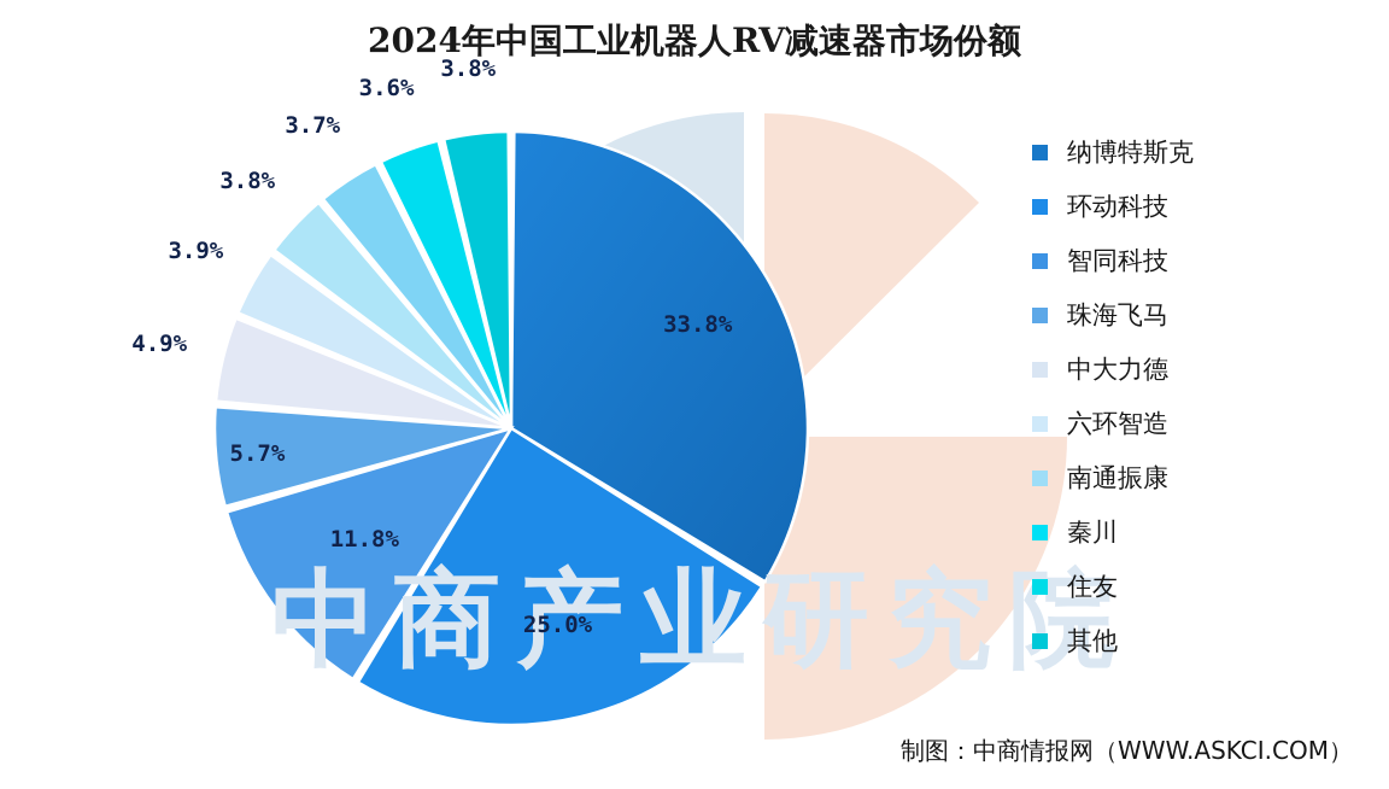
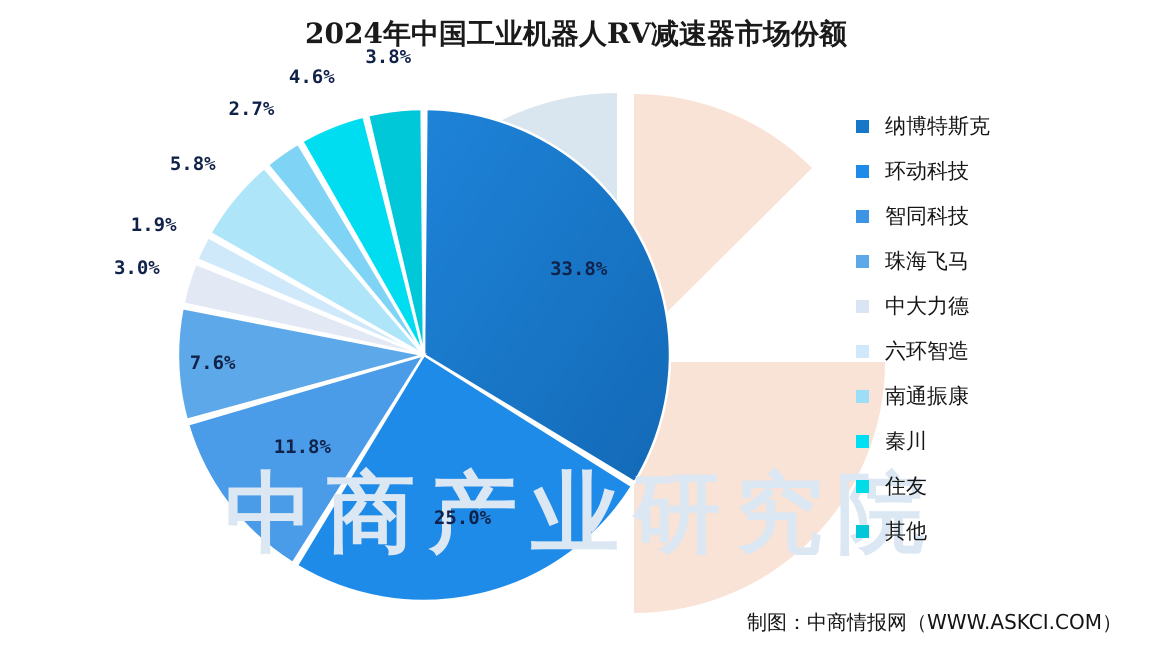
珠海飞马: 5.7% -> 7.6%
中大力德: 4.9% -> 3.0%
六环智造: 3.9% -> 1.9%
南通振康: 3.8% -> 5.8%
秦川: 3.7% -> 2.7%
住友: 3.6% -> 4.6%
